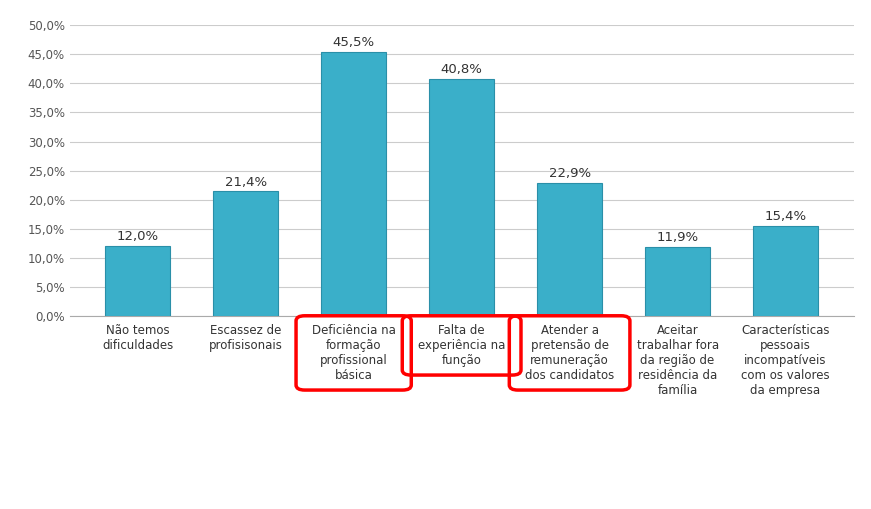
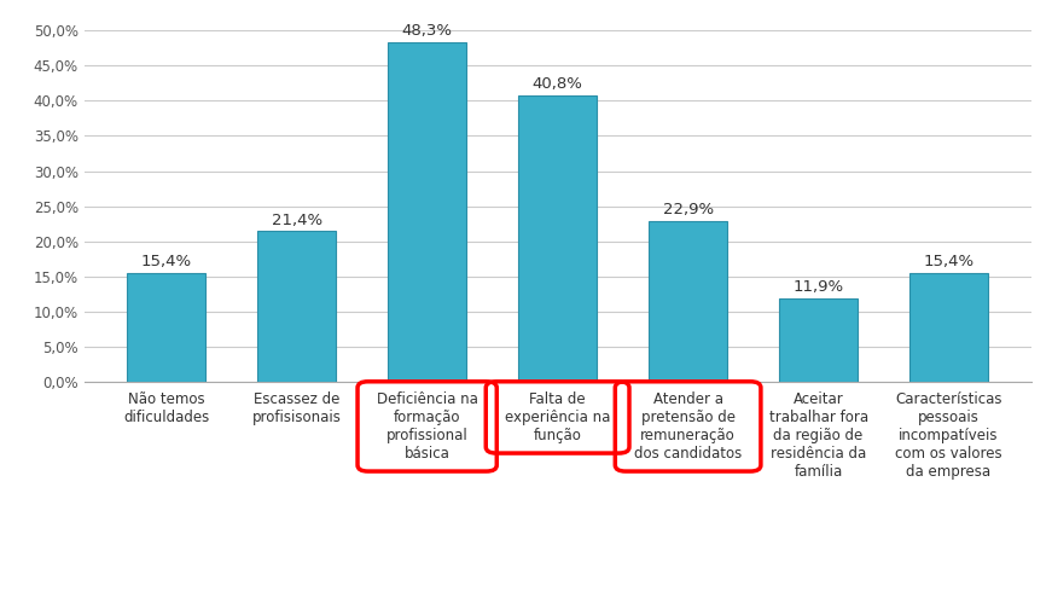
Não temos dificuldades: 12,0% -> 15,4%
Deficiência na formação profissional básica: 45,5% -> 48,3%
